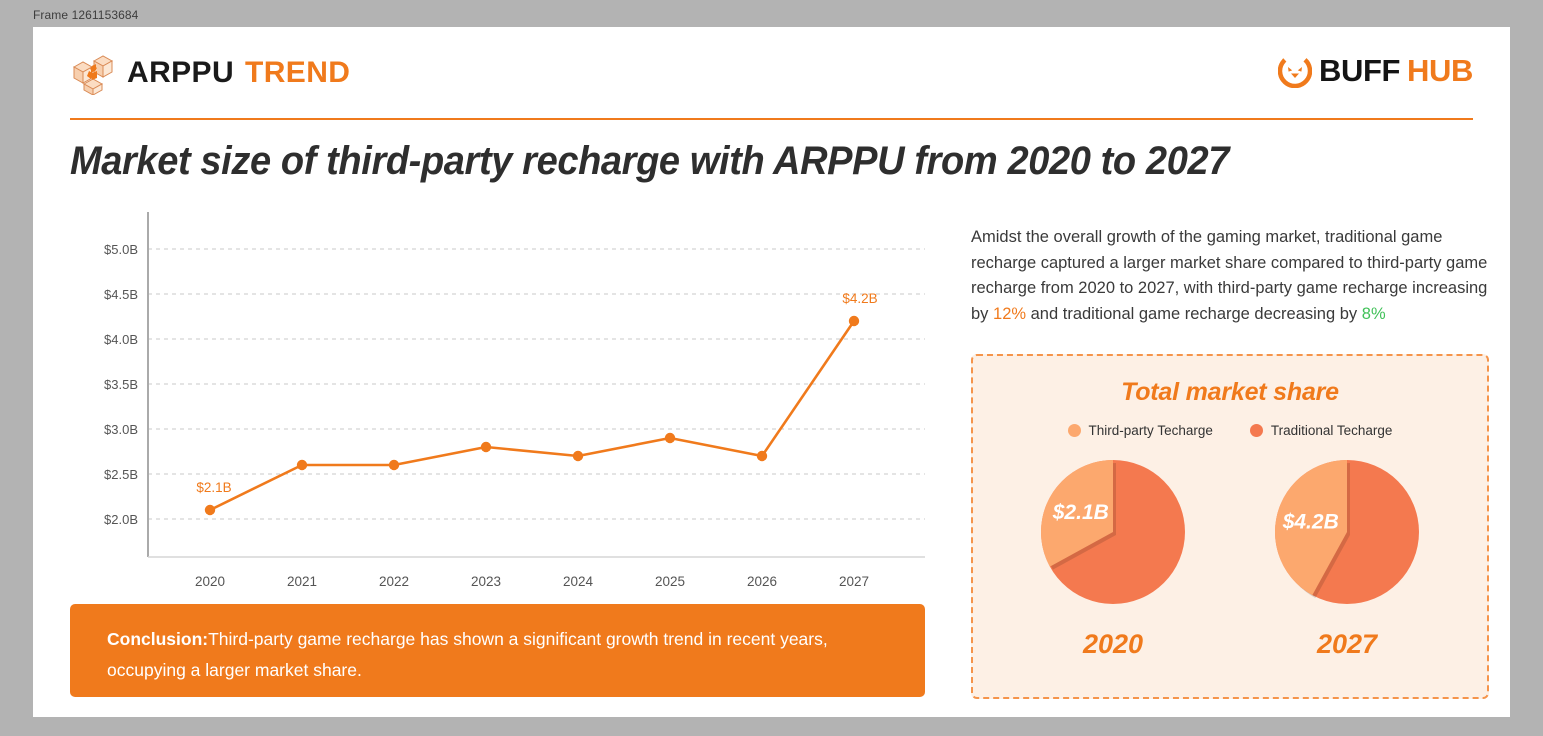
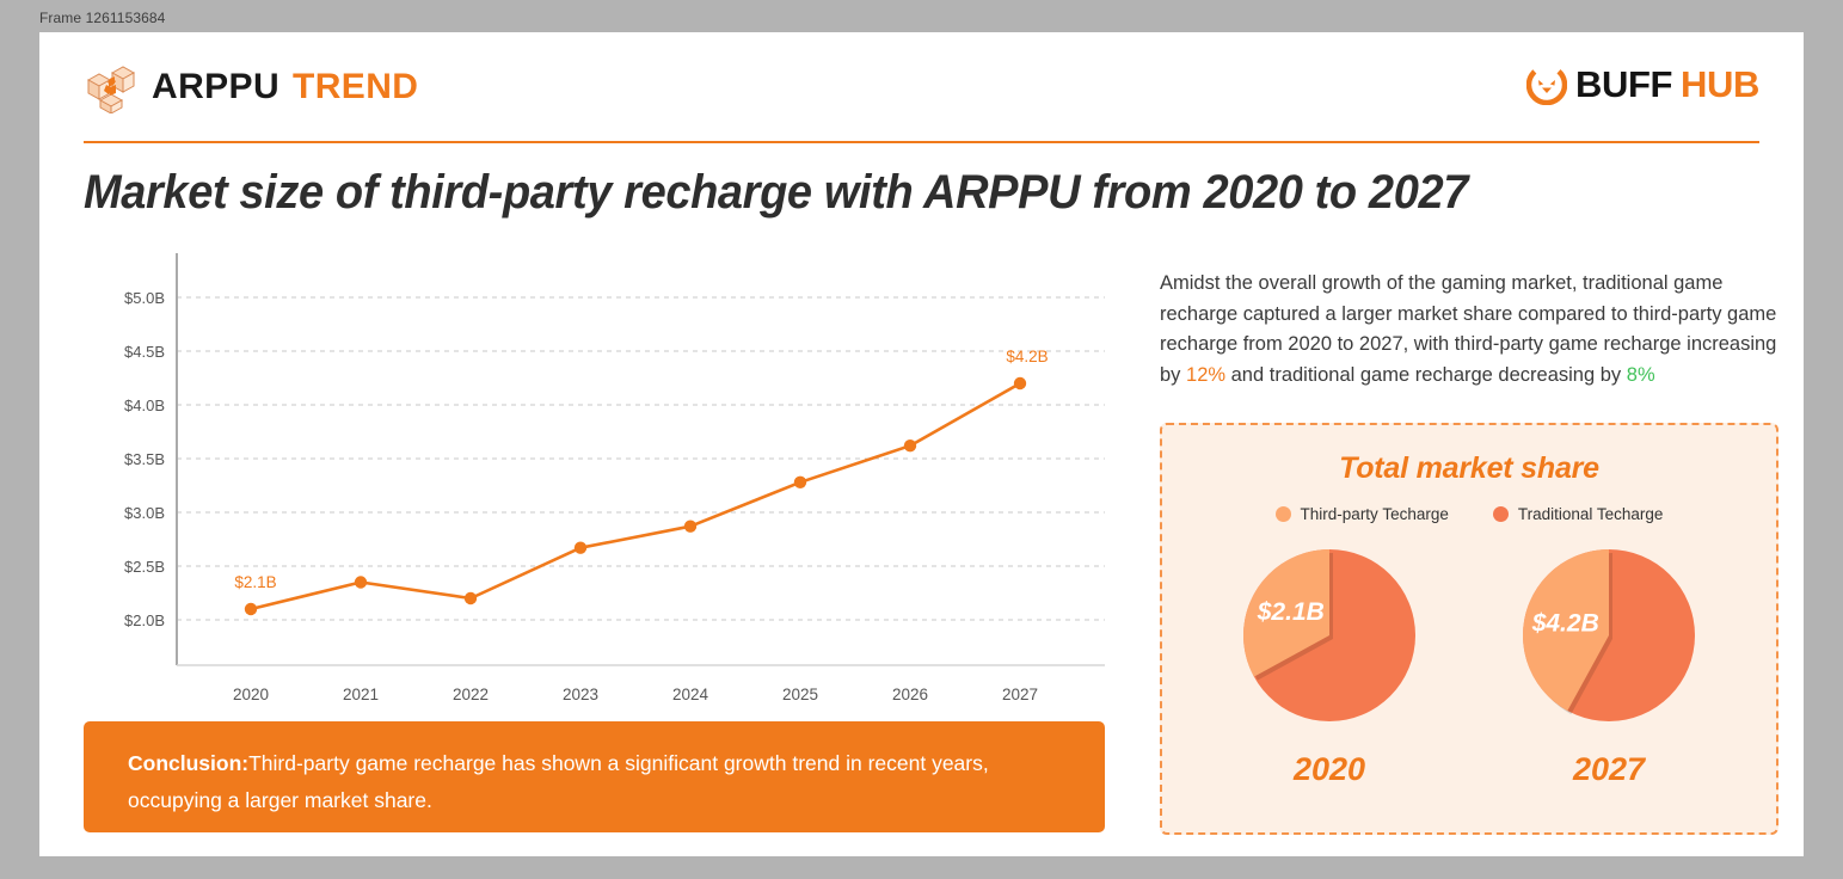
2021: $2.6B -> $2.4B
2022: $2.6B -> $2.2B
2023: $2.8B -> $2.7B
2024: $2.7B -> $2.9B
2025: $2.9B -> $3.3B
2026: $2.7B -> $3.6B
